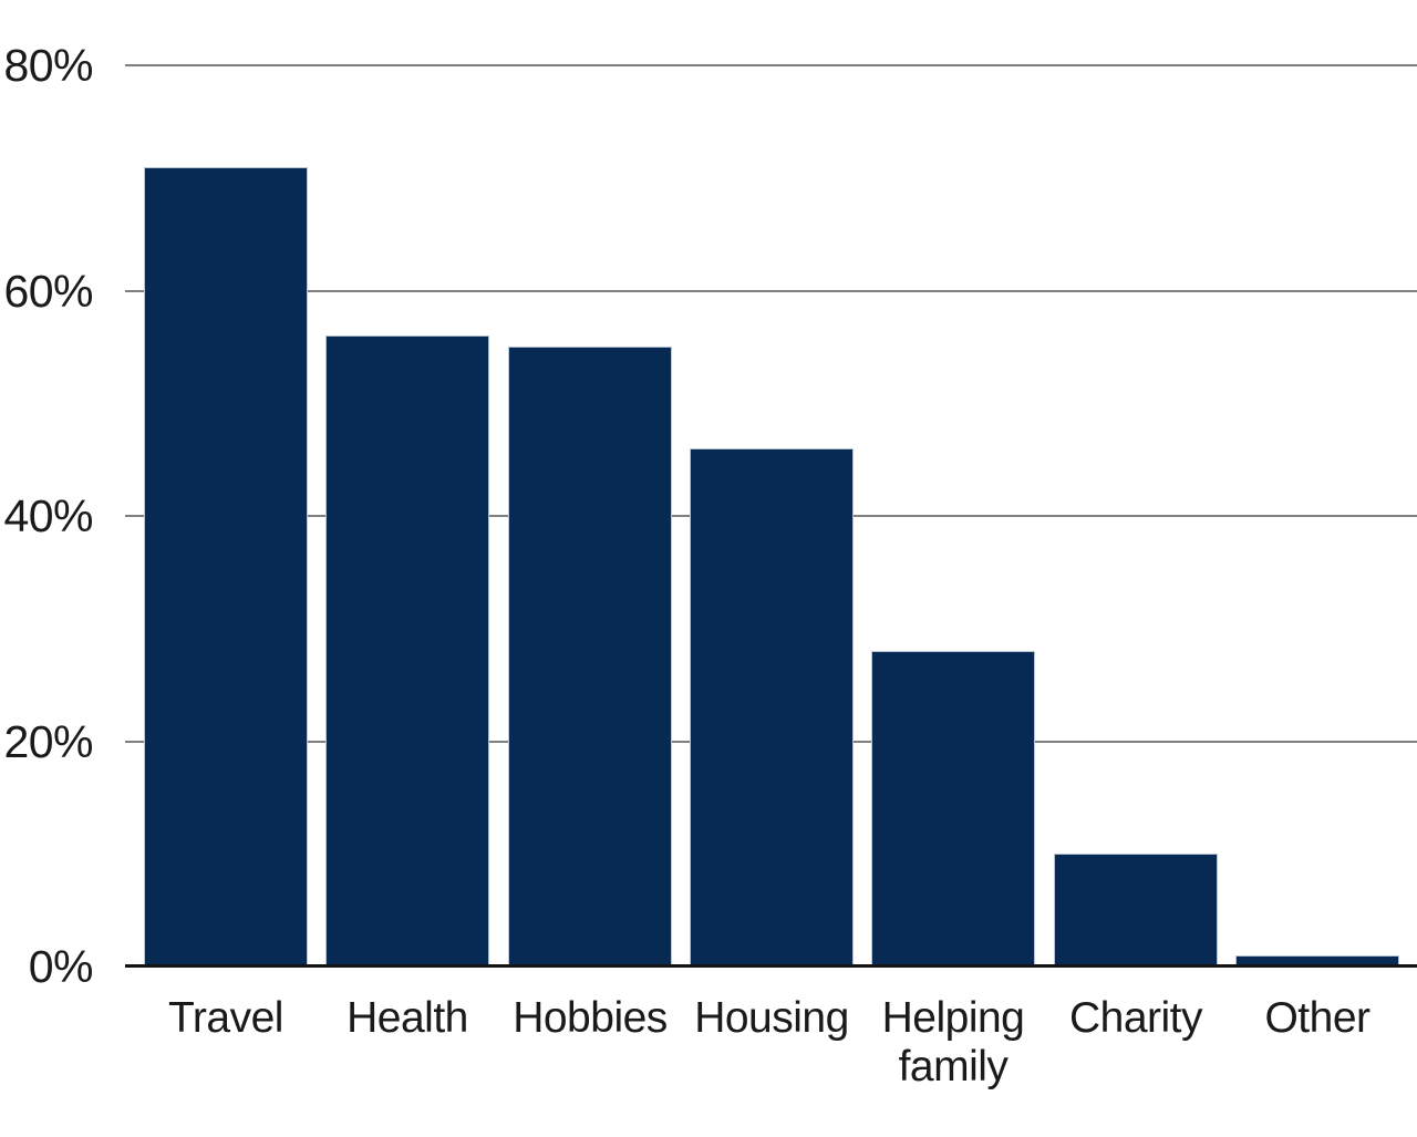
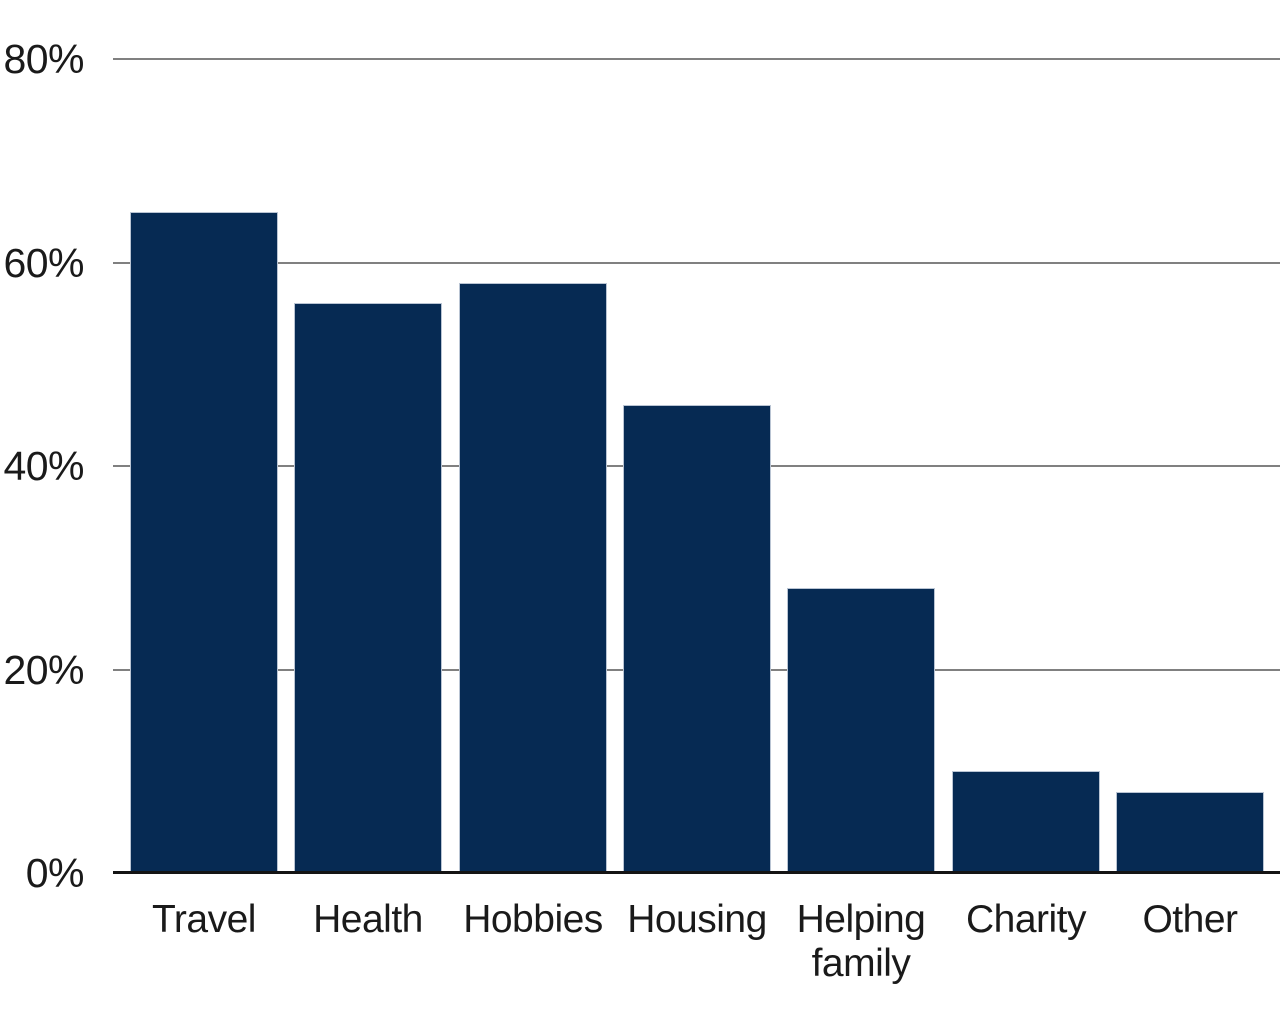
Travel: 71% -> 65%
Hobbies: 55% -> 58%
Other: 1% -> 8%
